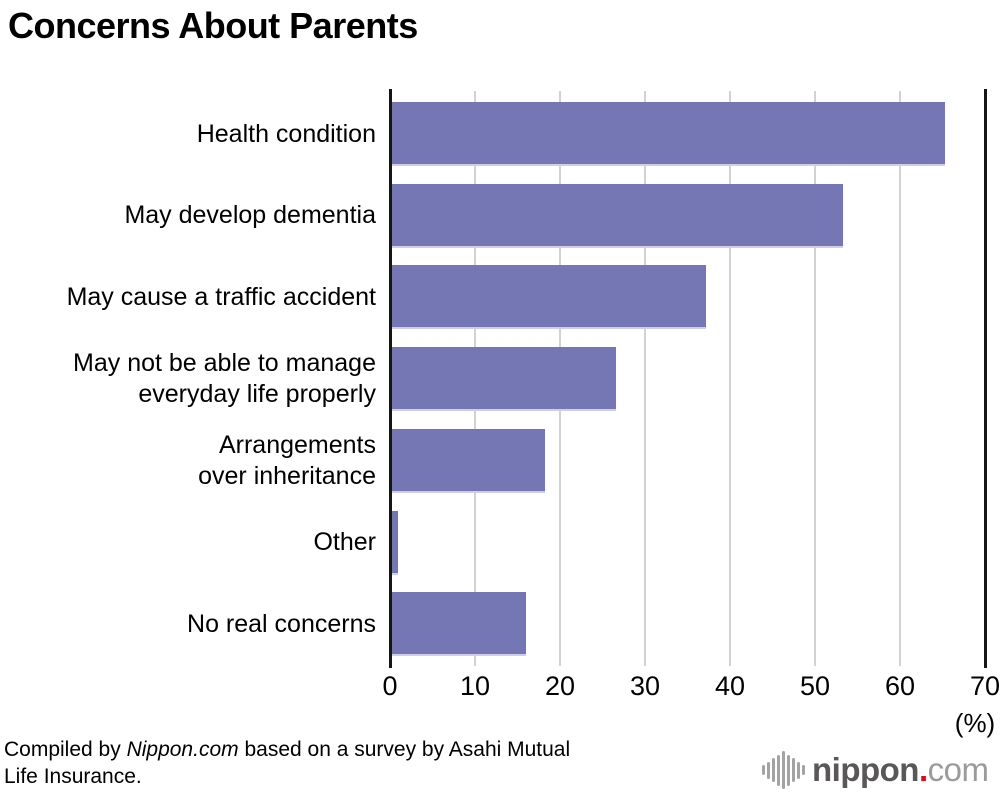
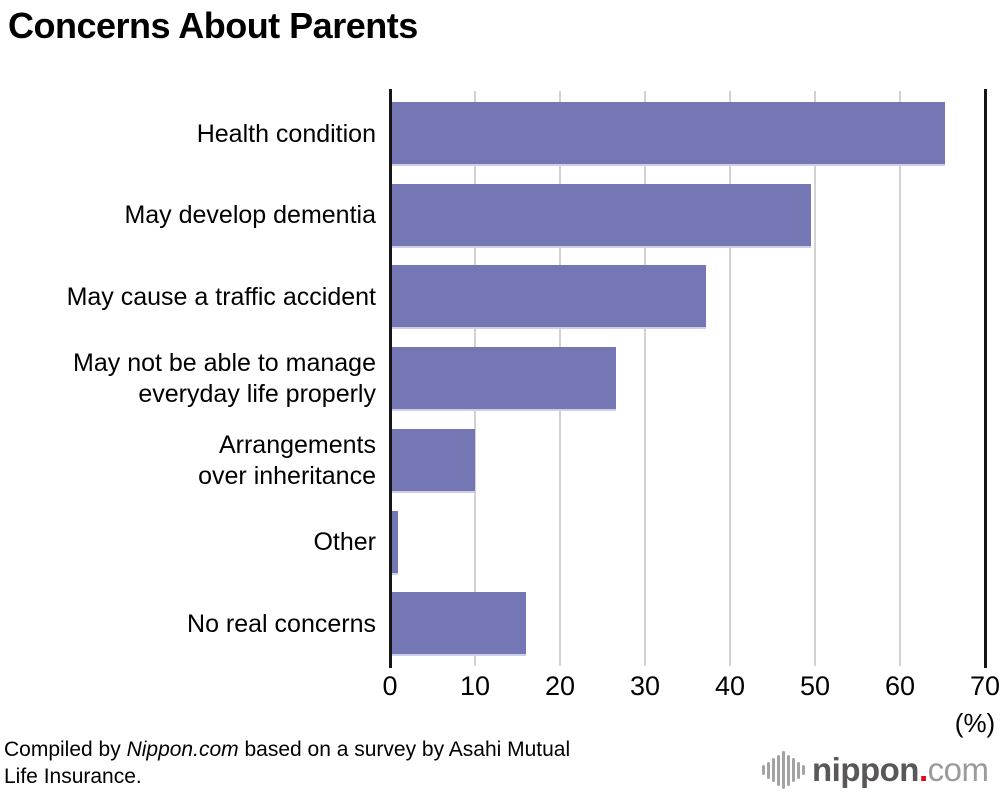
May develop dementia: 53 -> 49
Arrangements over inheritance: 18 -> 10
